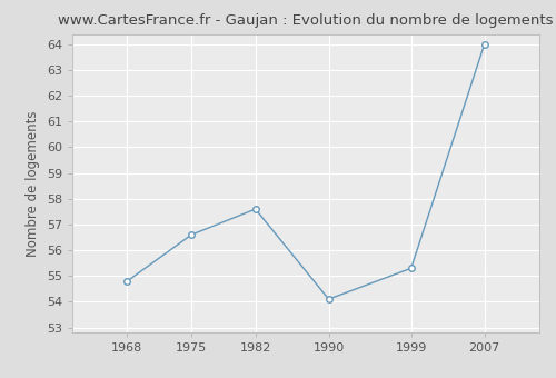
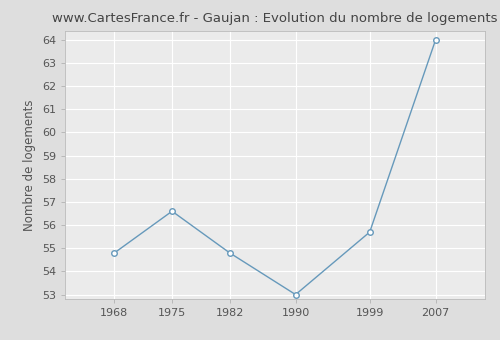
1982: 57.6 -> 54.8
1990: 54.1 -> 53.0
1999: 55.3 -> 55.7
